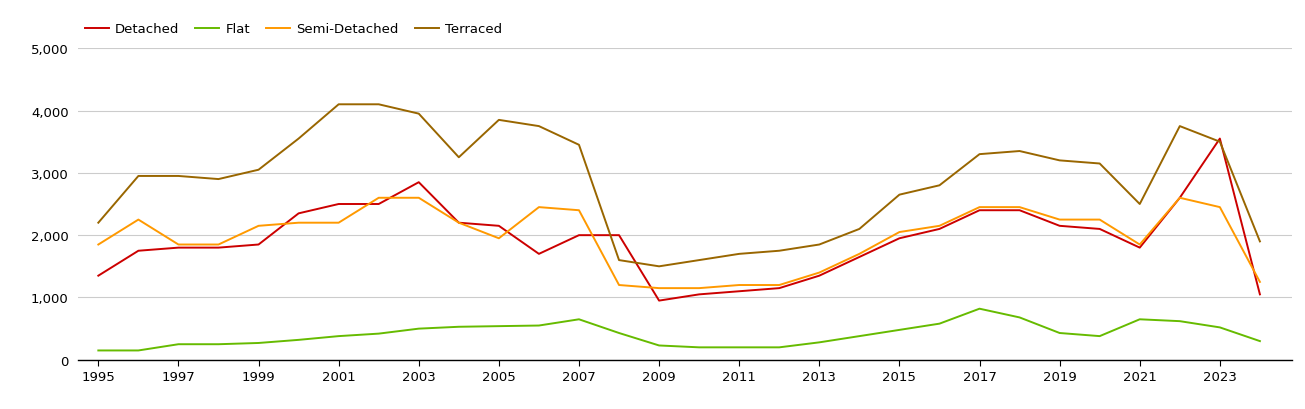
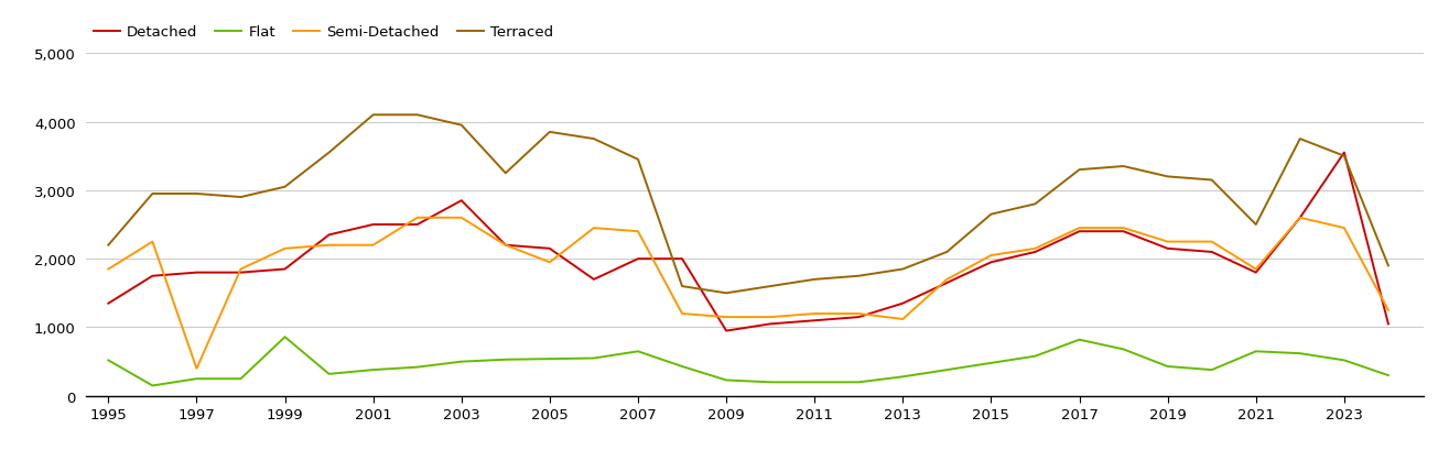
Flat/1995: 150 -> 520
Semi-Detached/1997: 1,850 -> 400
Flat/1999: 270 -> 860
Semi-Detached/2013: 1,400 -> 1,120
